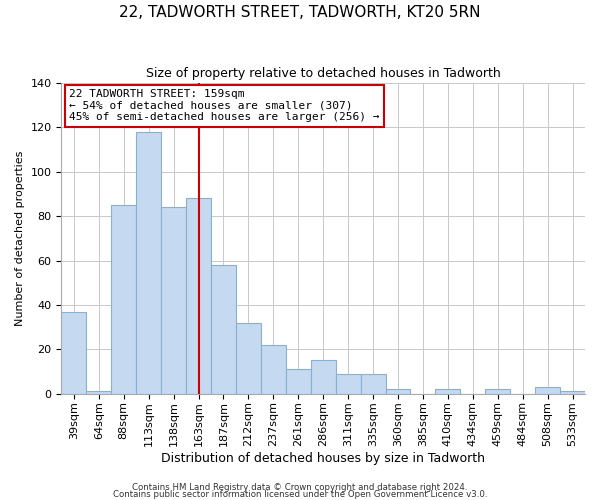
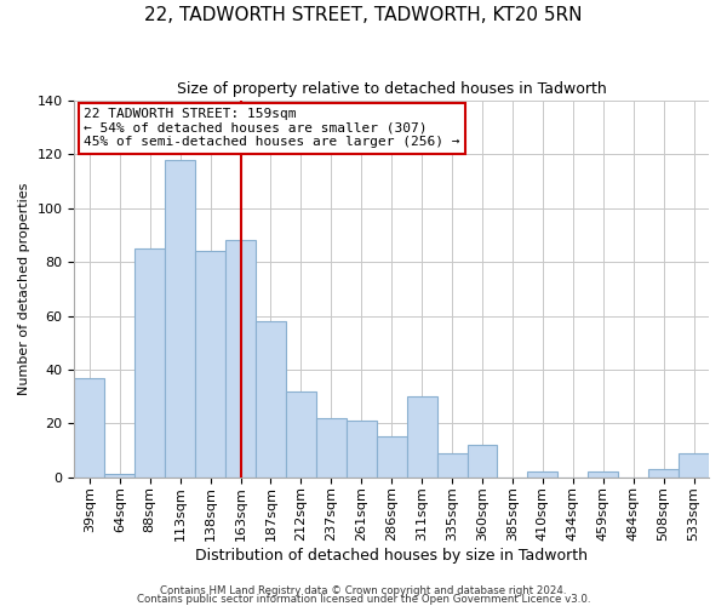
261sqm: 11 -> 21
311sqm: 9 -> 30
360sqm: 2 -> 12
533sqm: 1 -> 9
